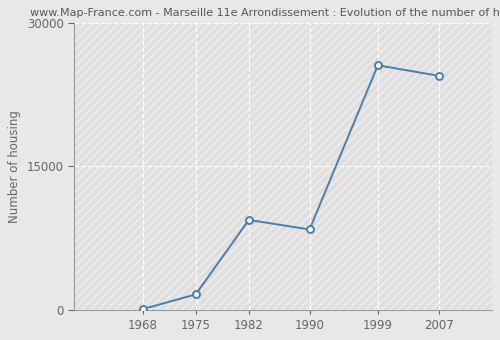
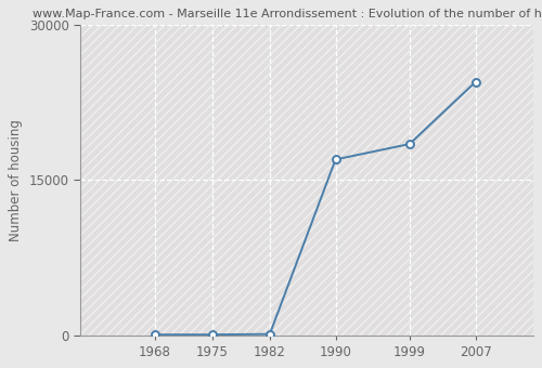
1975: 1600 -> 0
1982: 9400 -> 100
1990: 8400 -> 17000
1999: 25600 -> 18500
